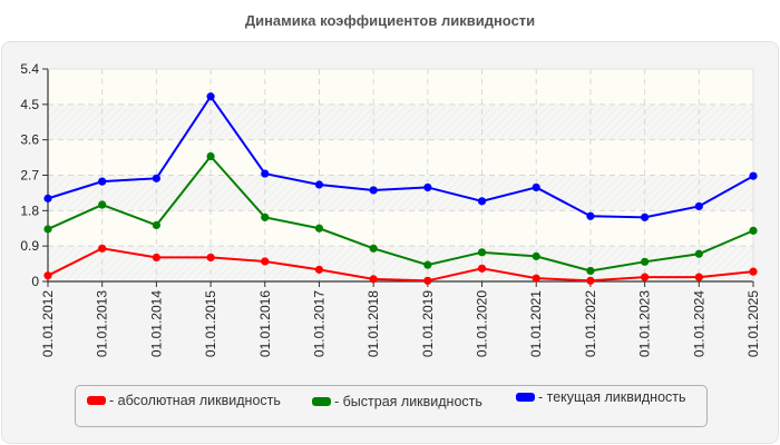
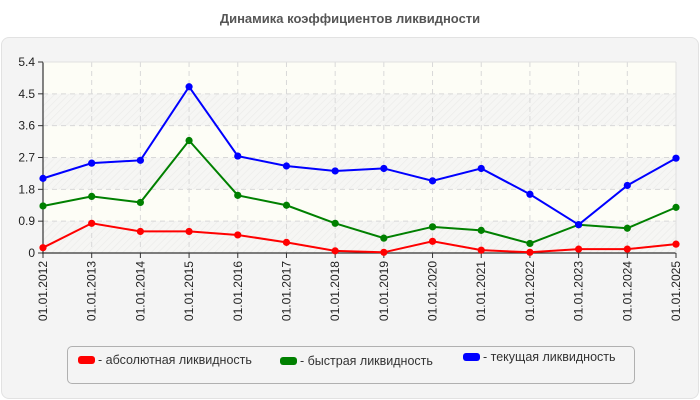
- быстрая ликвидность/01.01.2013: 1.9 -> 1.6
- быстрая ликвидность/01.01.2023: 0.5 -> 0.8
- текущая ликвидность/01.01.2023: 1.6 -> 0.8
